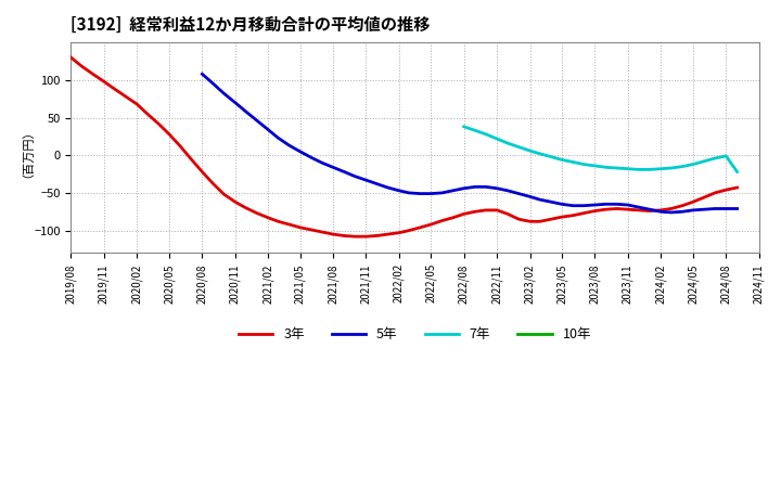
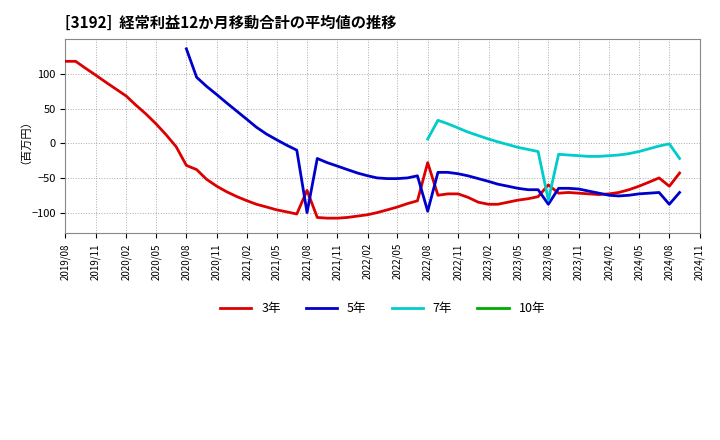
3年/2019/08: 130 -> 118
3年/2020/08: -22 -> -32
5年/2020/08: 108 -> 136
3年/2021/08: -105 -> -68
5年/2021/08: -16 -> -100
3年/2022/08: -78 -> -28
5年/2022/08: -44 -> -98
7年/2022/08: 38 -> 6
3年/2023/08: -74 -> -60
5年/2023/08: -66 -> -88
7年/2023/08: -14 -> -82
3年/2024/08: -46 -> -62
5年/2024/08: -71 -> -88
